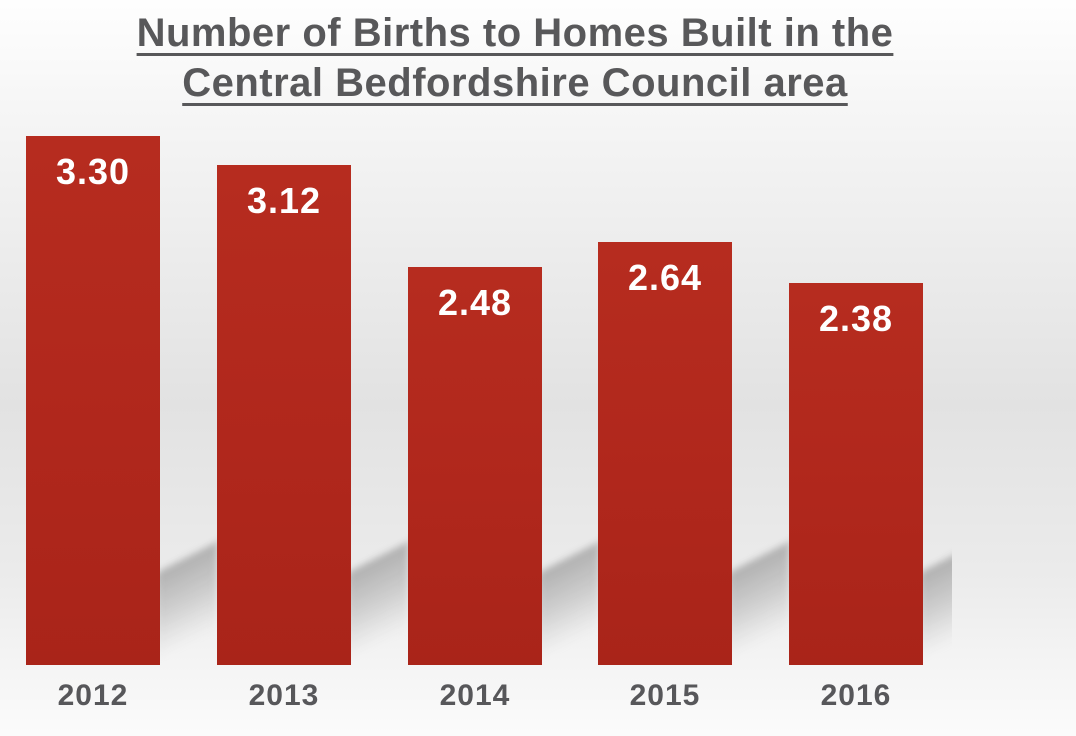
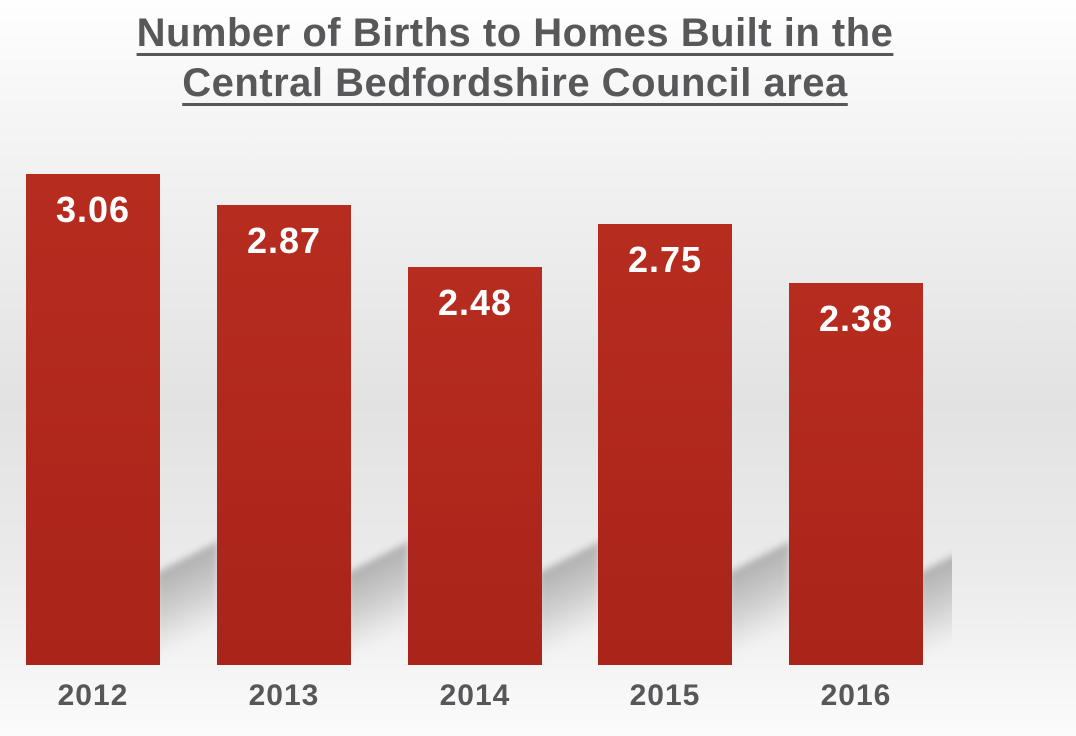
2012: 3.30 -> 3.06
2013: 3.12 -> 2.87
2015: 2.64 -> 2.75
